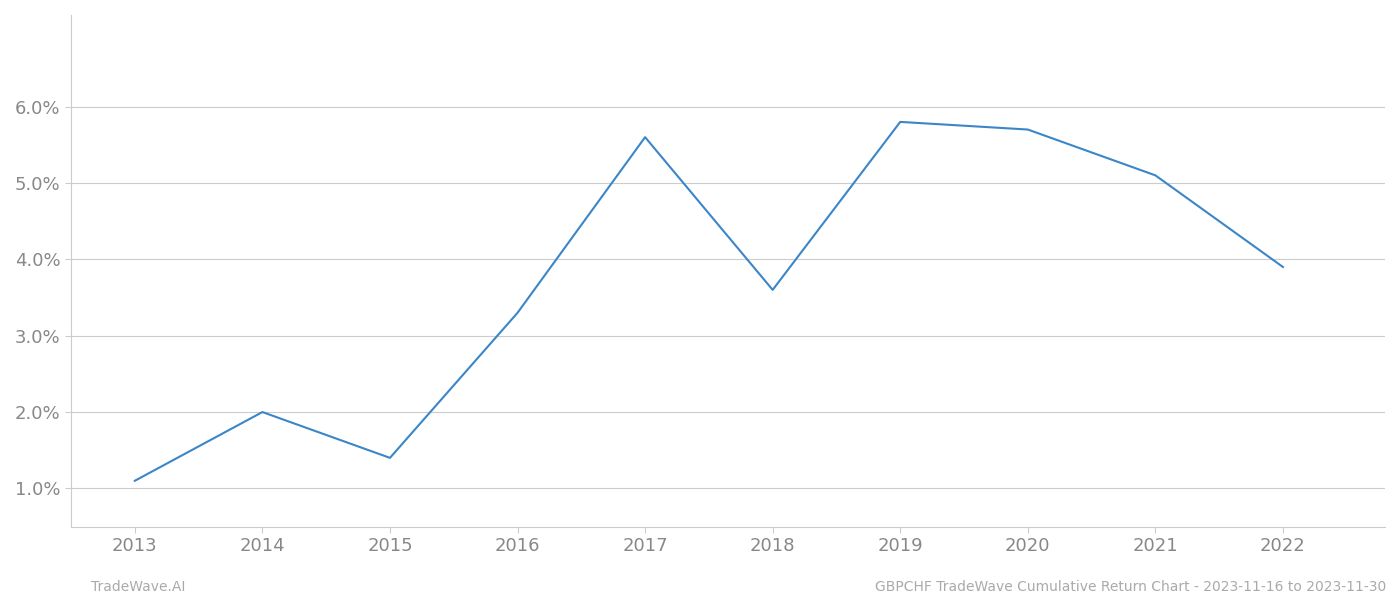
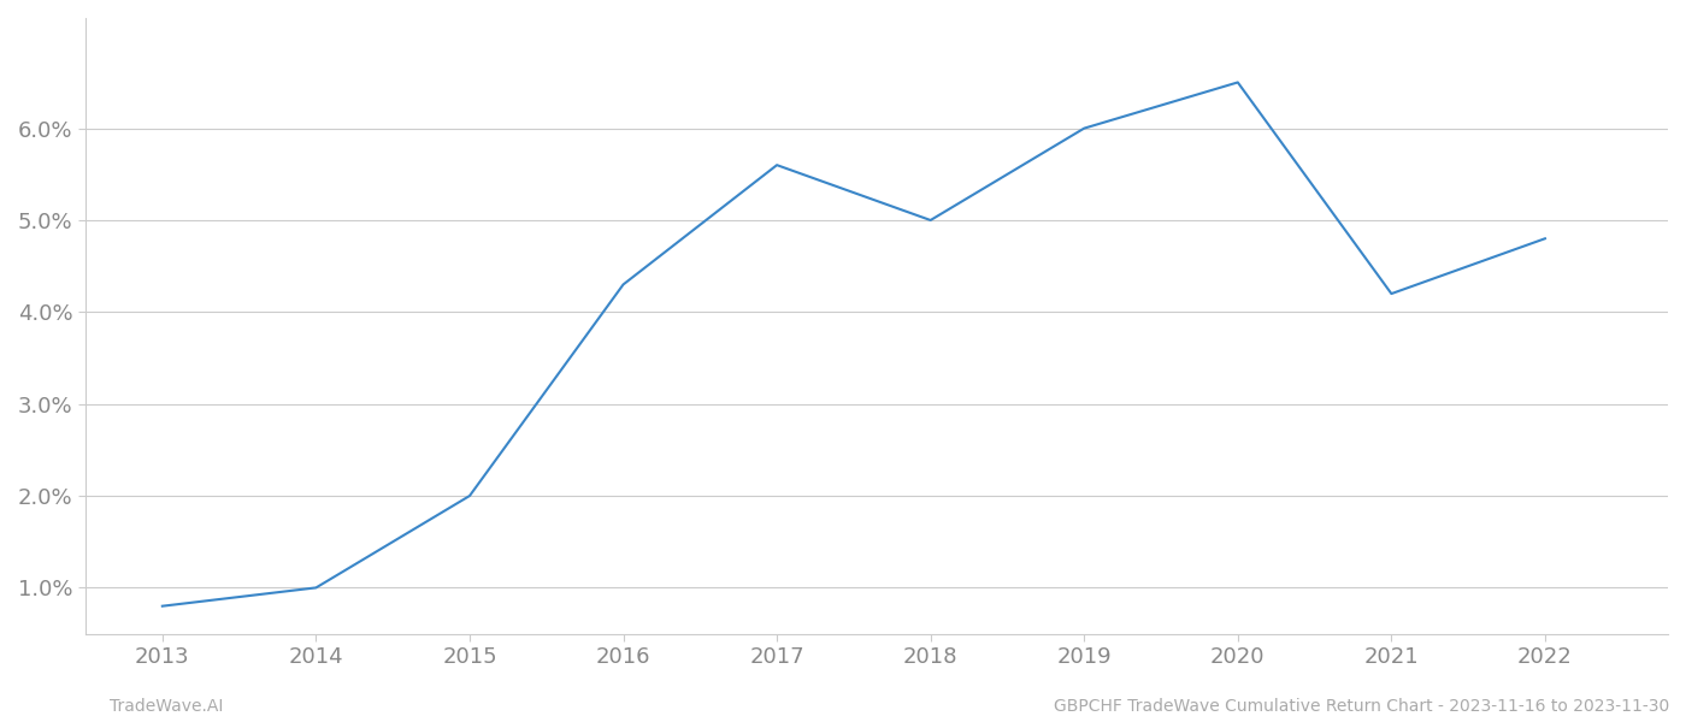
2013: 1.1% -> 0.8%
2014: 2.0% -> 1.0%
2015: 1.4% -> 2.0%
2016: 3.3% -> 4.3%
2018: 3.6% -> 5.0%
2019: 5.8% -> 6.0%
2020: 5.7% -> 6.5%
2021: 5.1% -> 4.2%
2022: 3.9% -> 4.8%
